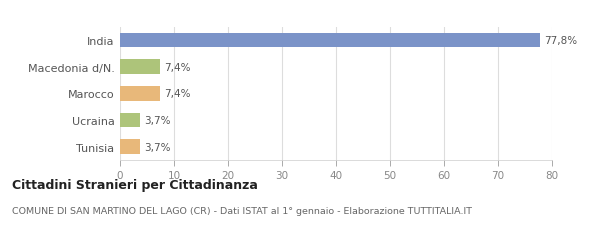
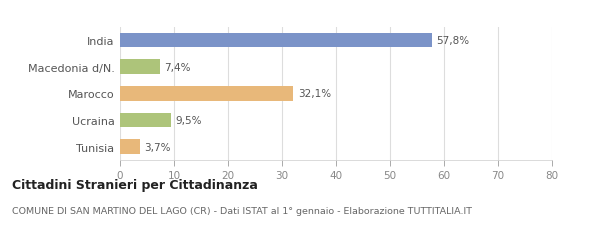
India: 77,8% -> 57,8%
Marocco: 7,4% -> 32,1%
Ucraina: 3,7% -> 9,5%
